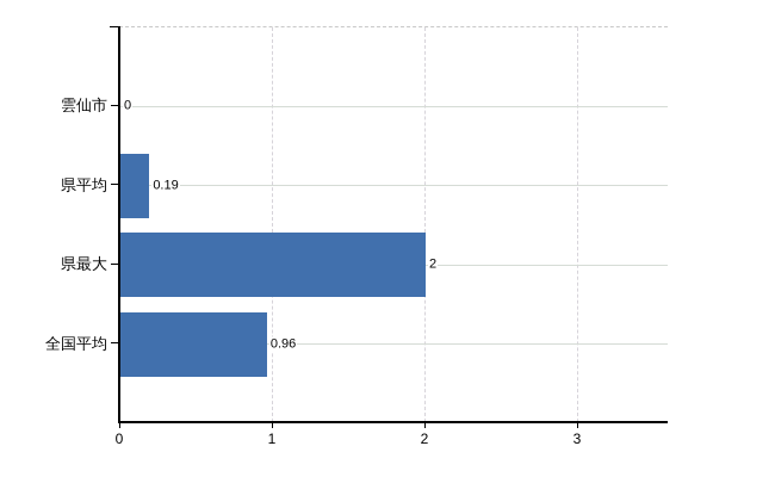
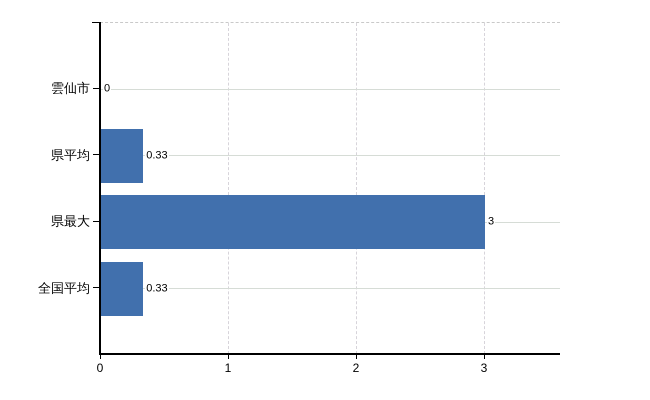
県平均: 0.19 -> 0.33
県最大: 2 -> 3
全国平均: 0.96 -> 0.33
